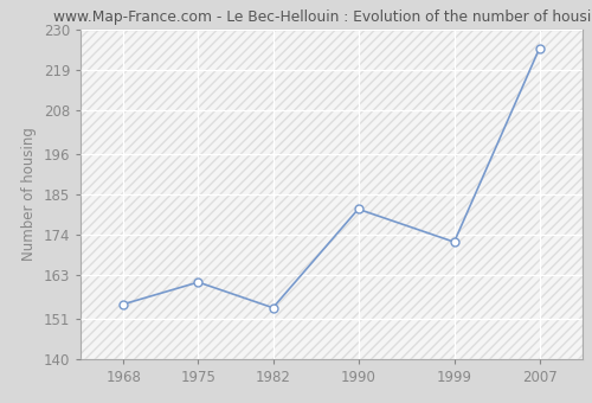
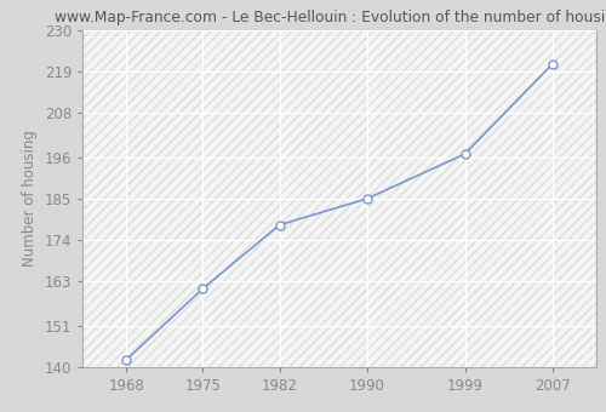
1968: 155 -> 142
1982: 154 -> 178
1990: 181 -> 185
1999: 172 -> 197
2007: 225 -> 221
